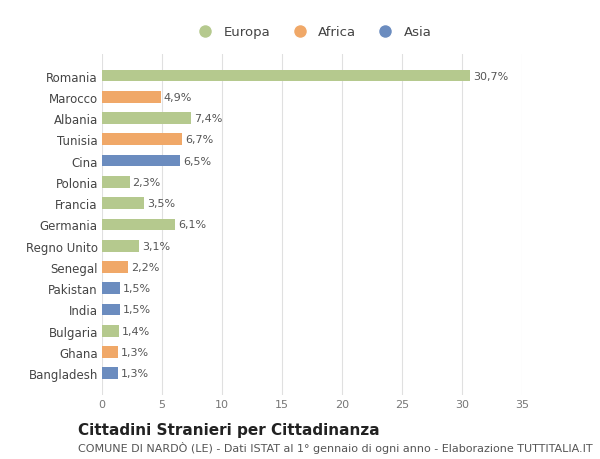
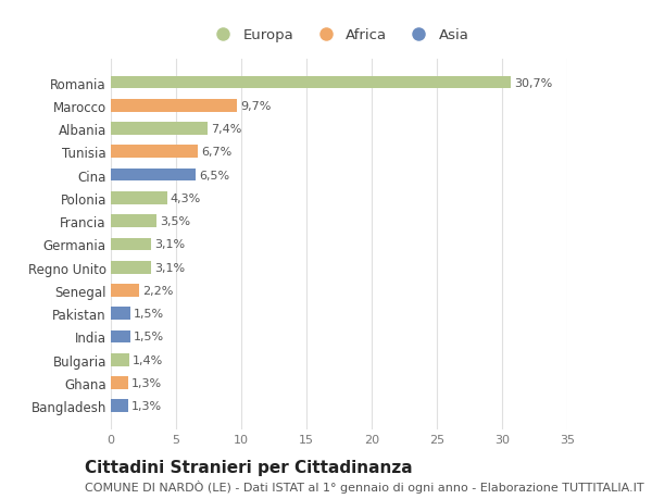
Marocco: 4,9% -> 9,7%
Polonia: 2,3% -> 4,3%
Germania: 6,1% -> 3,1%
